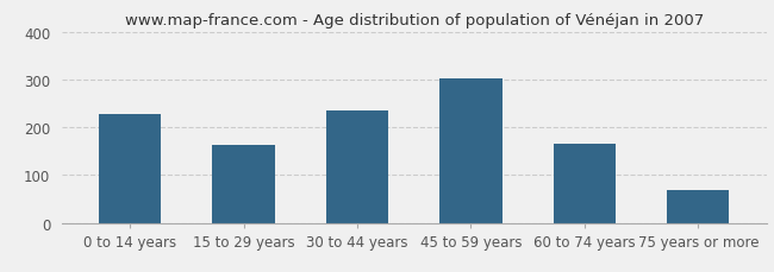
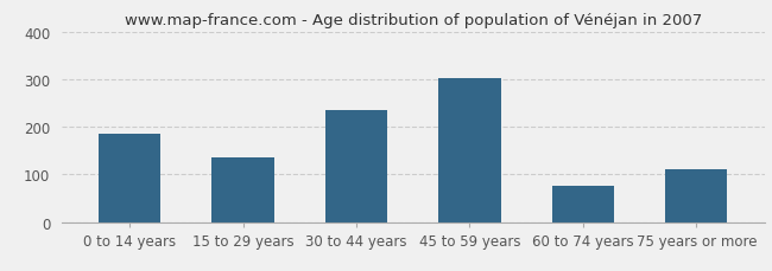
0 to 14 years: 228 -> 185
15 to 29 years: 163 -> 135
60 to 74 years: 165 -> 75
75 years or more: 68 -> 110
